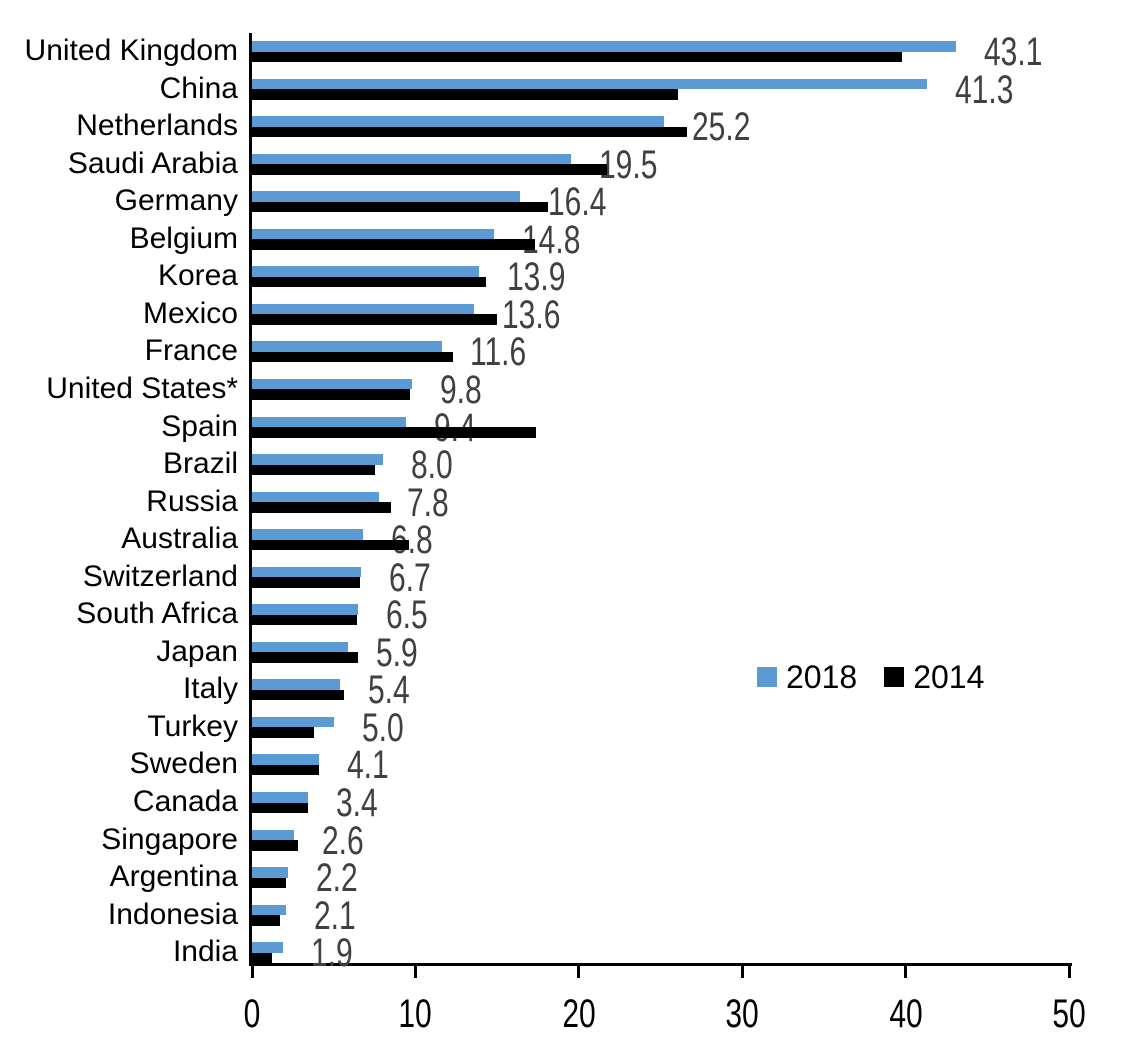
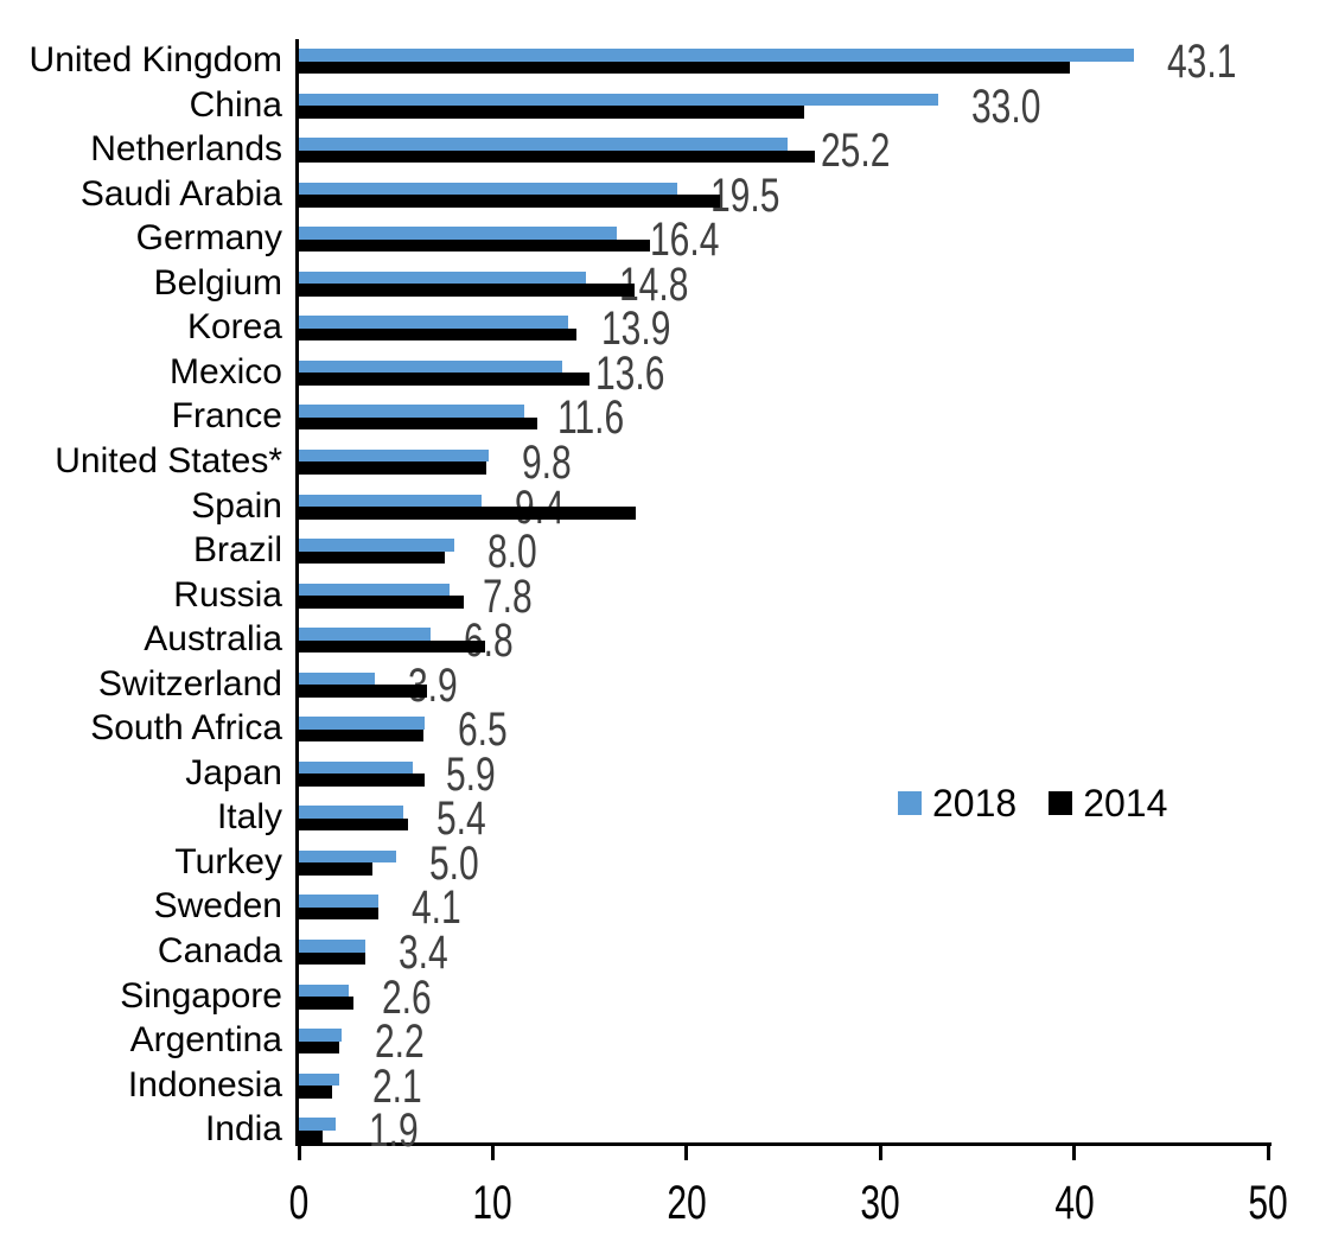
2018/China: 41.3 -> 33.0
2018/Switzerland: 6.7 -> 3.9
